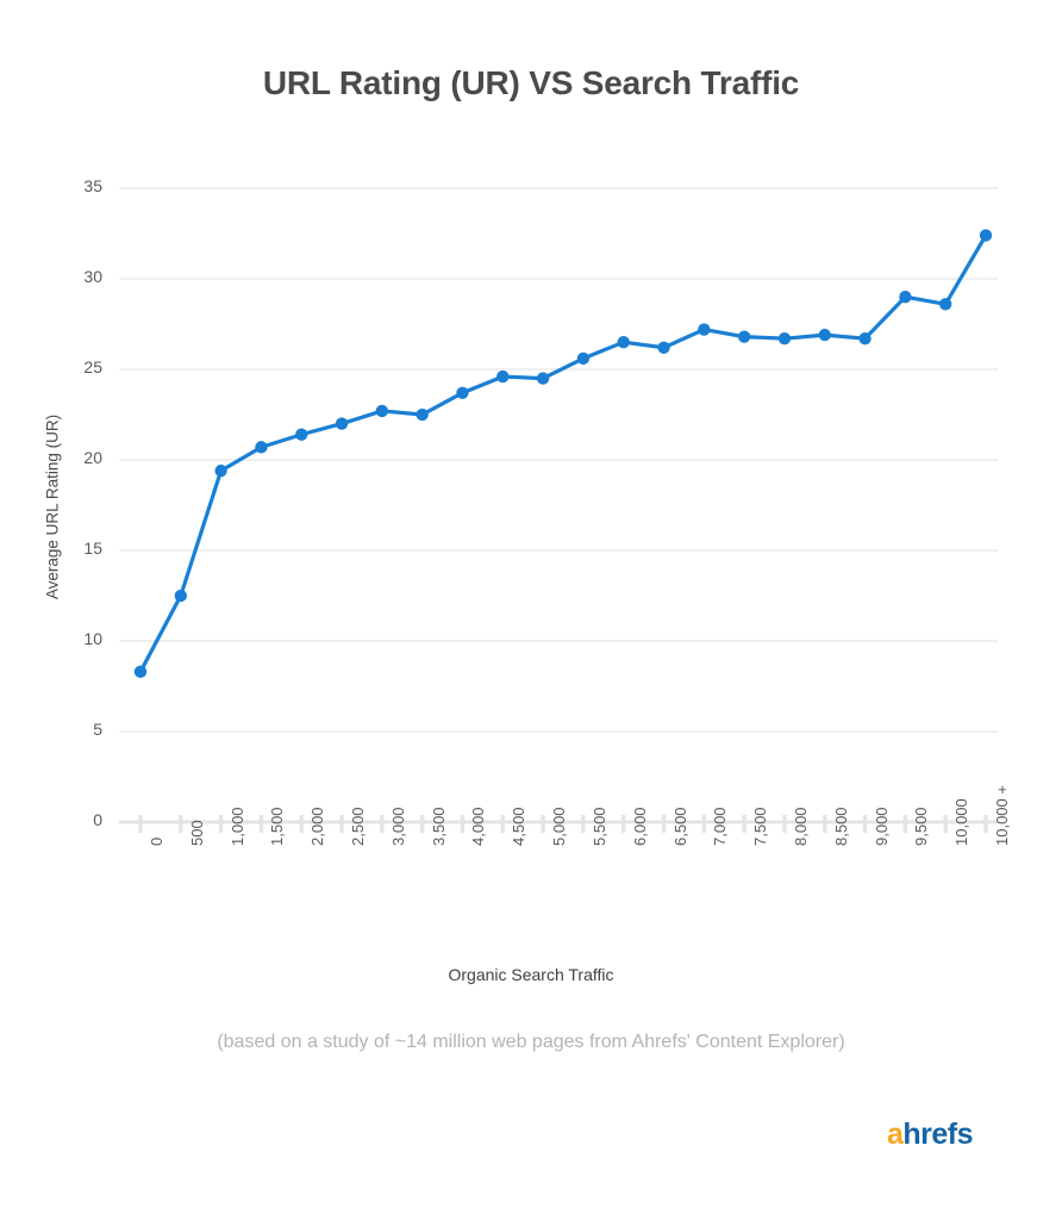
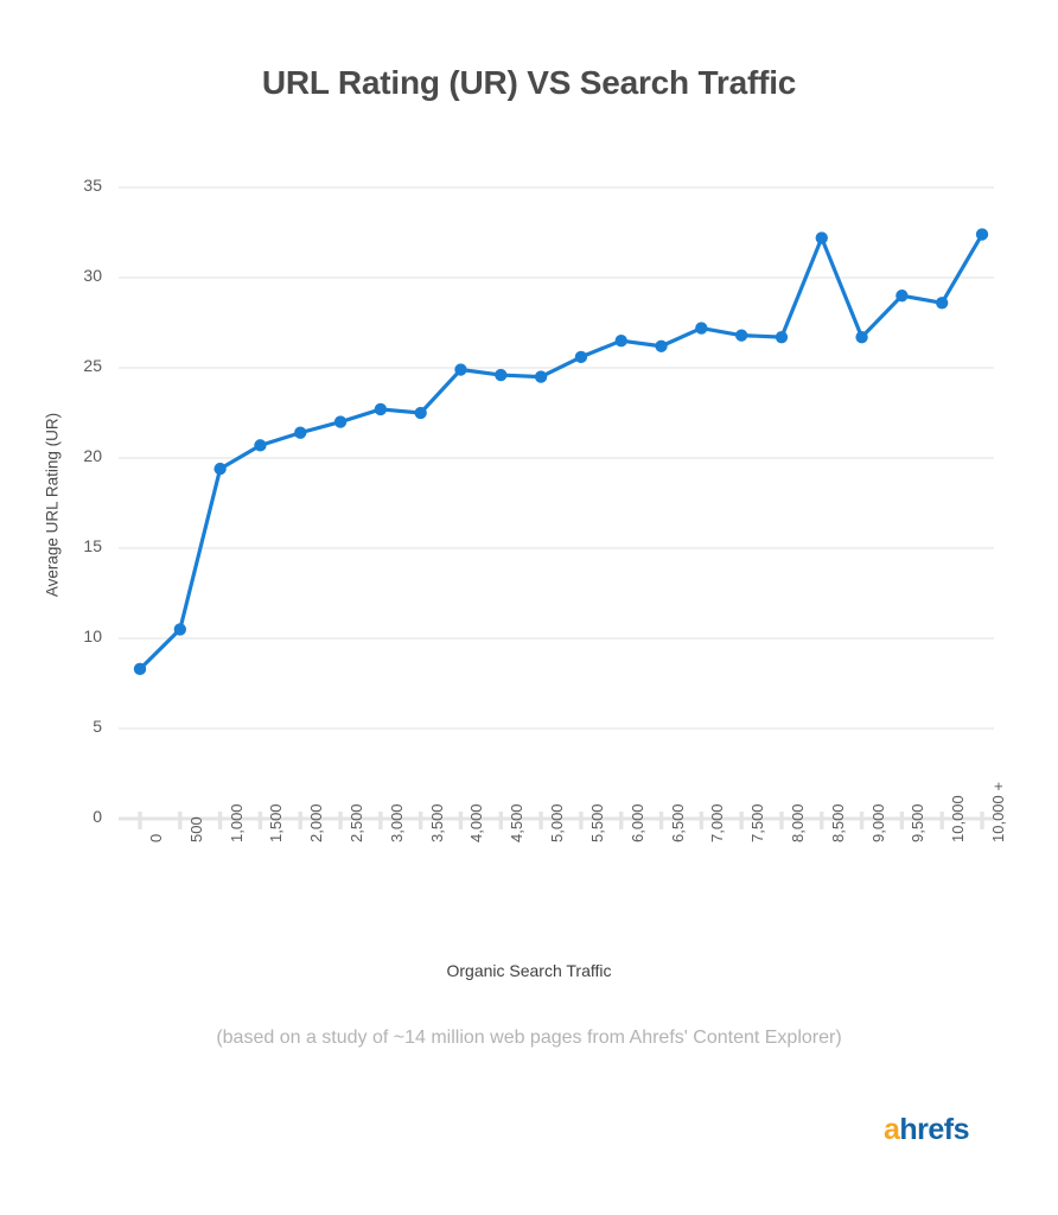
500: 12.5 -> 10.5
4,000: 23.7 -> 24.9
8,500: 26.9 -> 32.2
